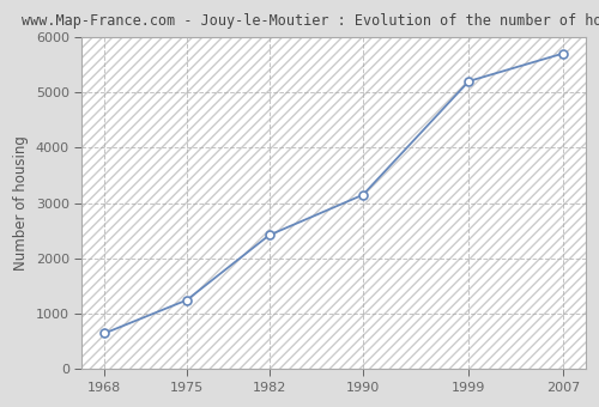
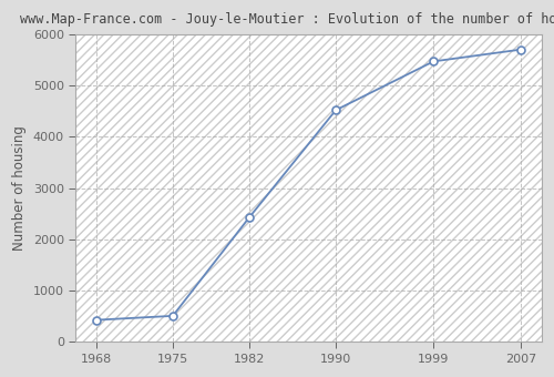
1968: 650 -> 430
1975: 1250 -> 510
1990: 3150 -> 4520
1999: 5200 -> 5470
